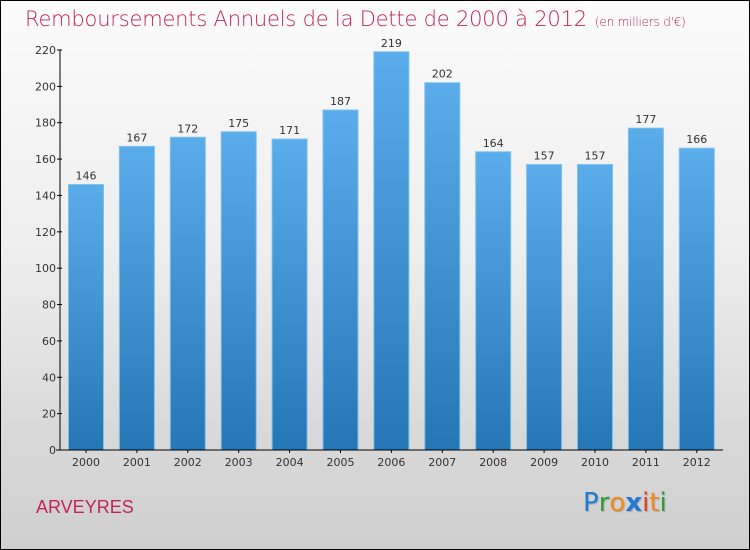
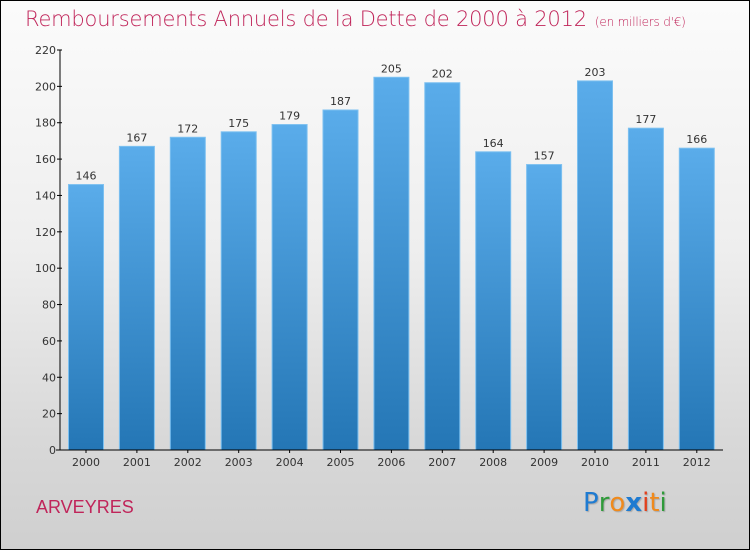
2004: 171 -> 179
2006: 219 -> 205
2010: 157 -> 203
